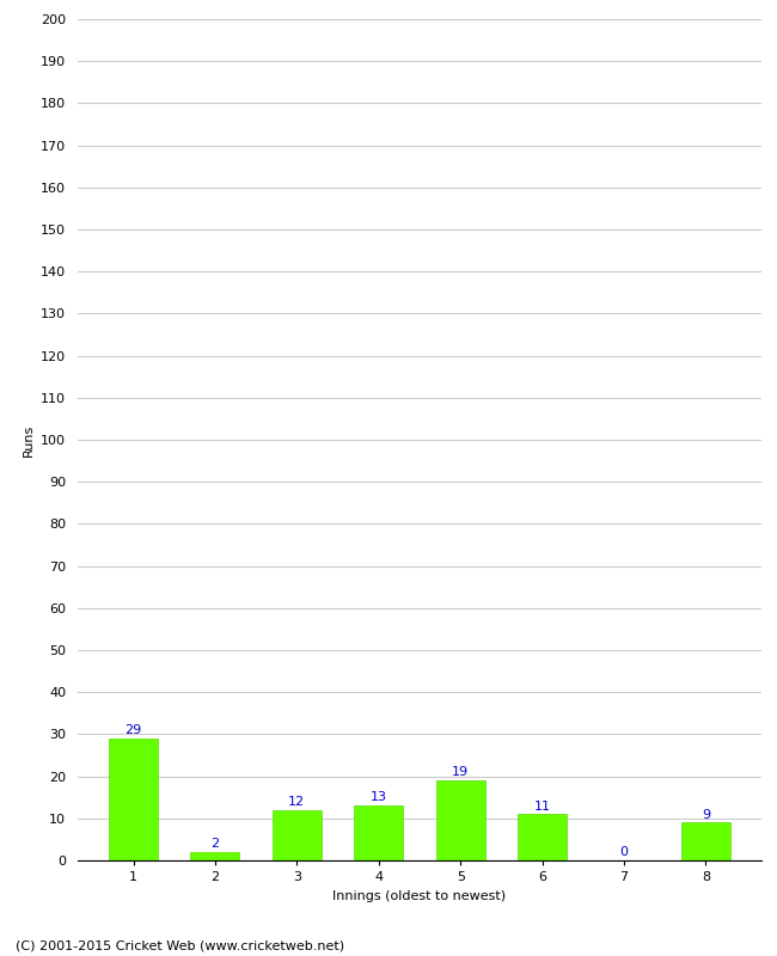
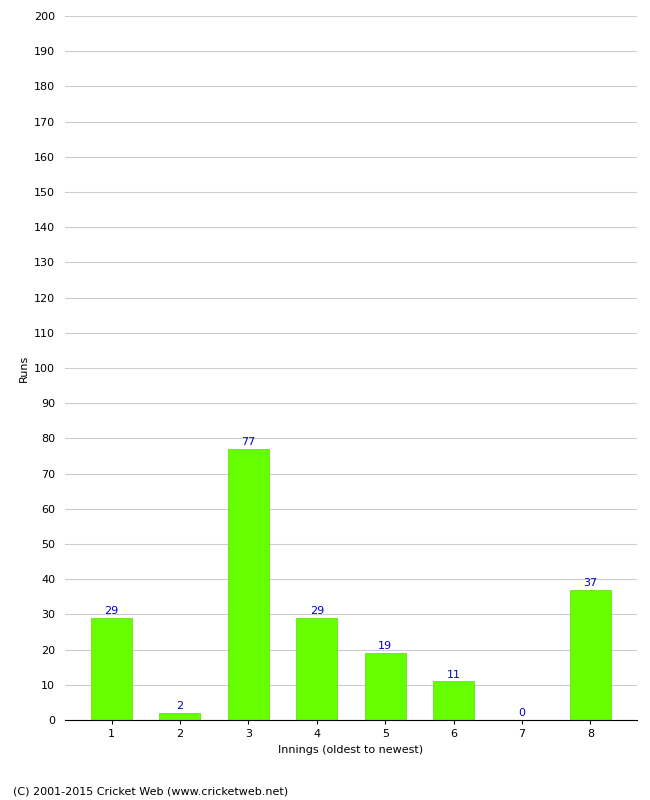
3: 12 -> 77
4: 13 -> 29
8: 9 -> 37
